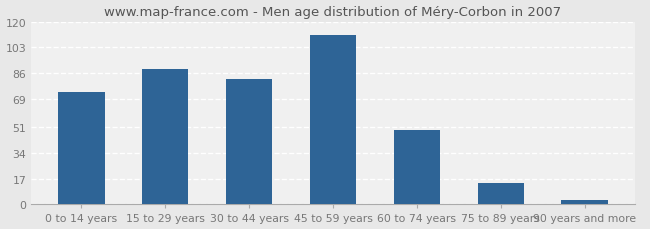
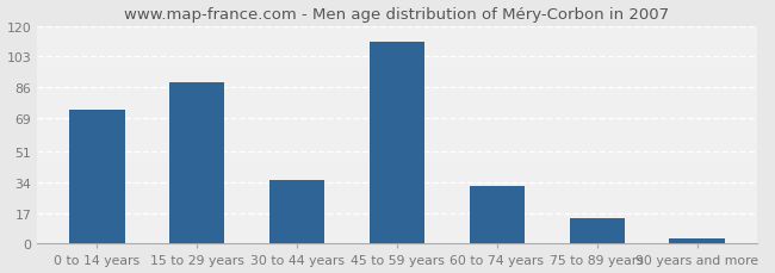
30 to 44 years: 82 -> 35
60 to 74 years: 49 -> 32
